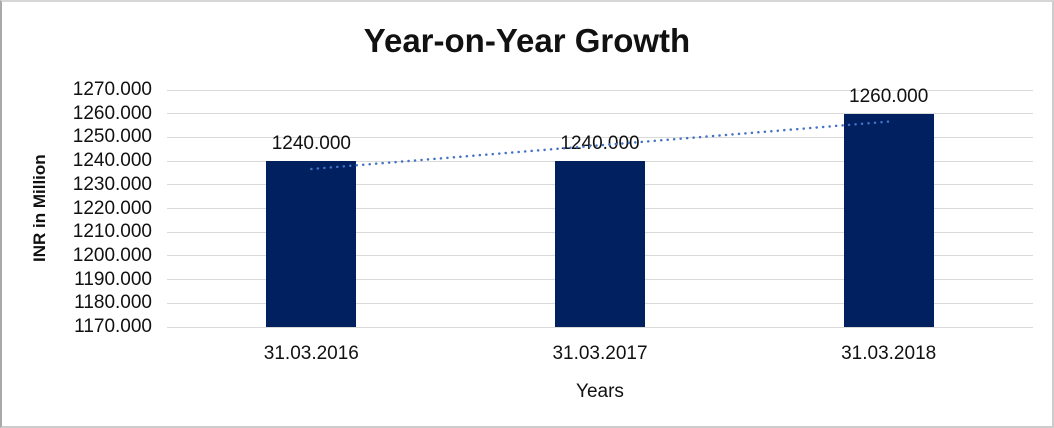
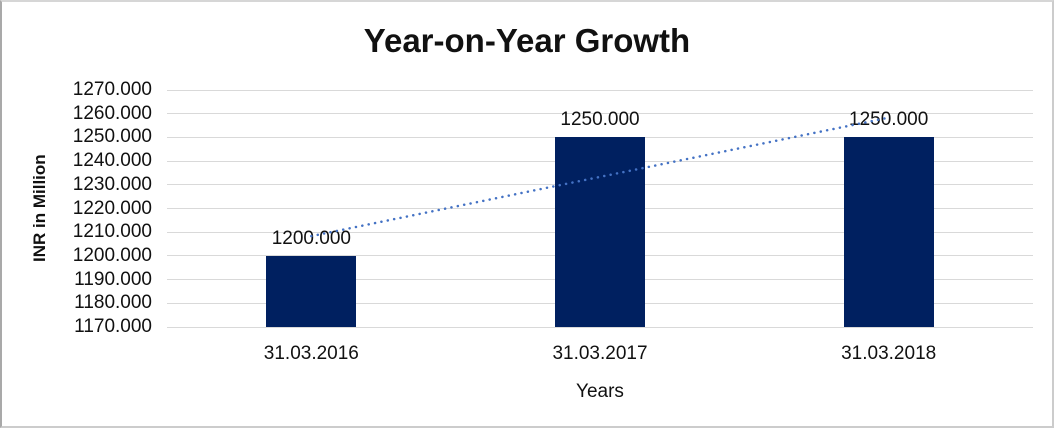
31.03.2016: 1240.000 -> 1200.000
31.03.2017: 1240.000 -> 1250.000
31.03.2018: 1260.000 -> 1250.000
